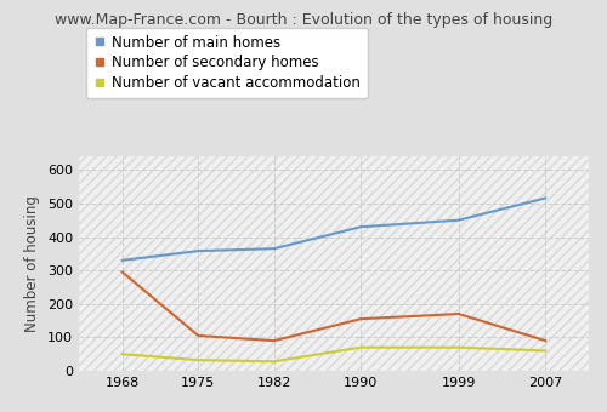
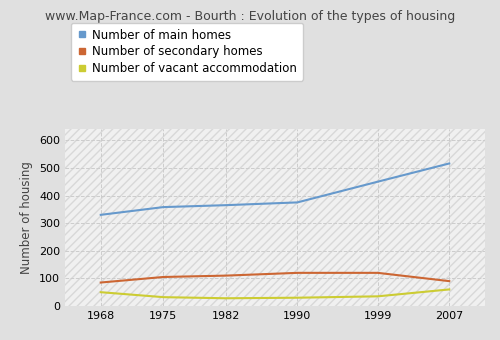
Number of secondary homes/1968: 295 -> 85
Number of secondary homes/1982: 90 -> 110
Number of main homes/1990: 430 -> 375
Number of secondary homes/1990: 155 -> 120
Number of vacant accommodation/1990: 70 -> 30
Number of secondary homes/1999: 170 -> 120
Number of vacant accommodation/1999: 70 -> 35
